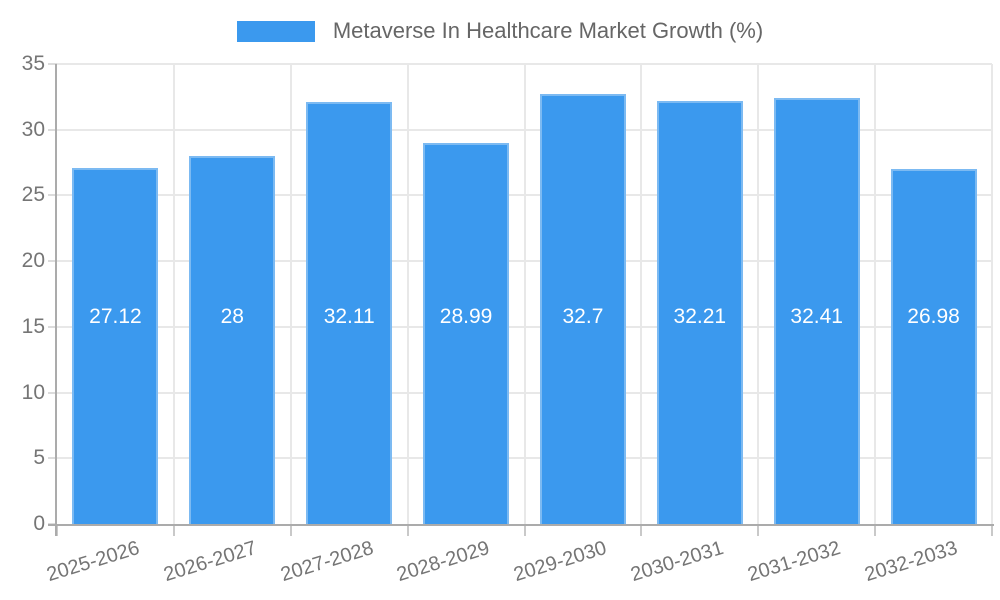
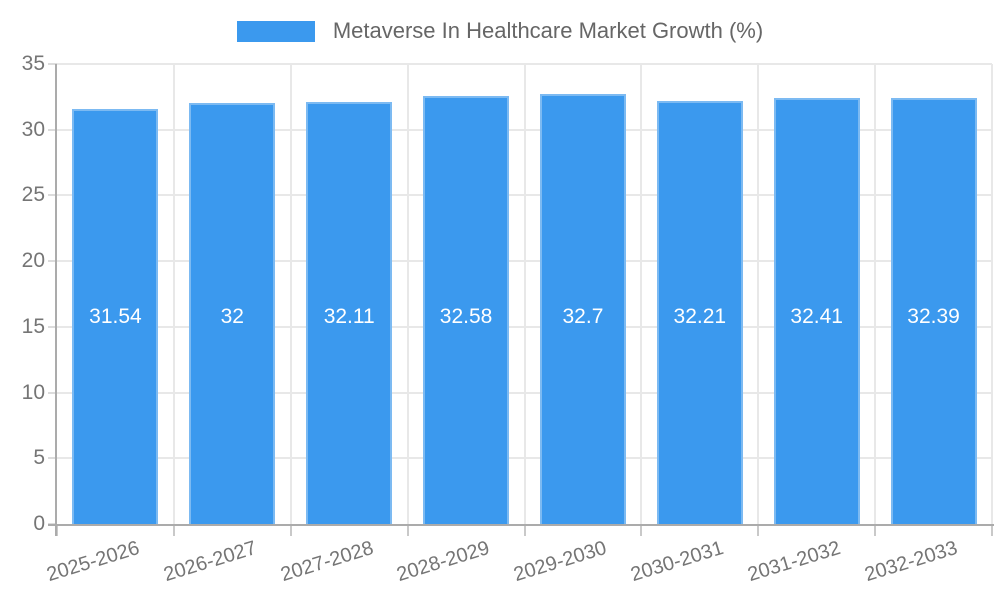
2025-2026: 27.12 -> 31.54
2026-2027: 28 -> 32
2028-2029: 28.99 -> 32.58
2032-2033: 26.98 -> 32.39
